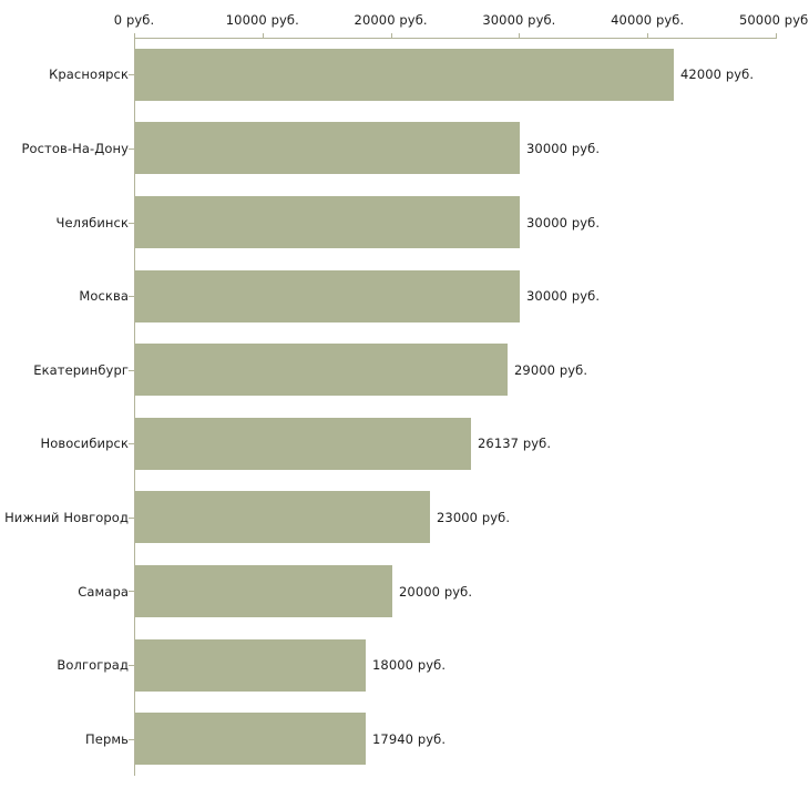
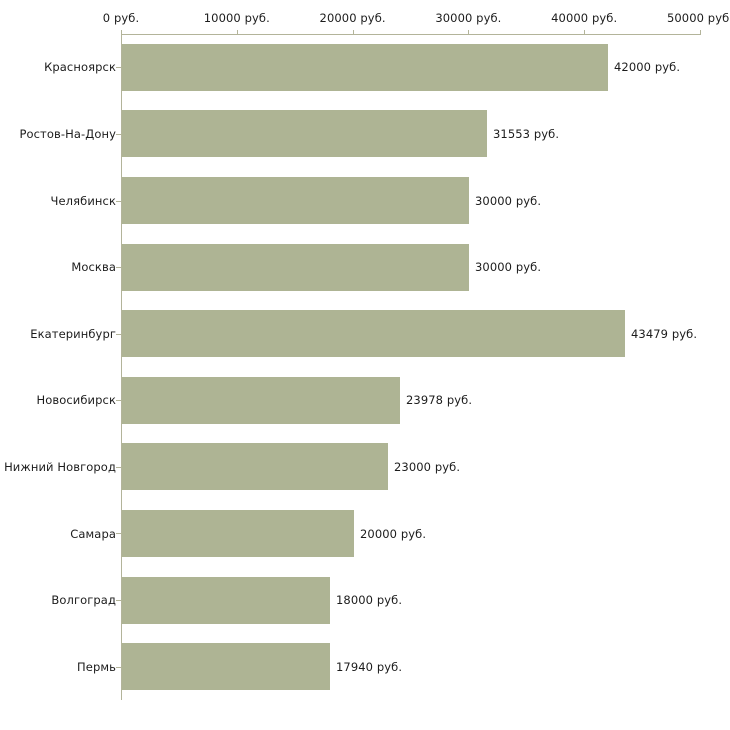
Ростов-На-Дону: 30000 -> 31553
Екатеринбург: 29000 -> 43479
Новосибирск: 26137 -> 23978
